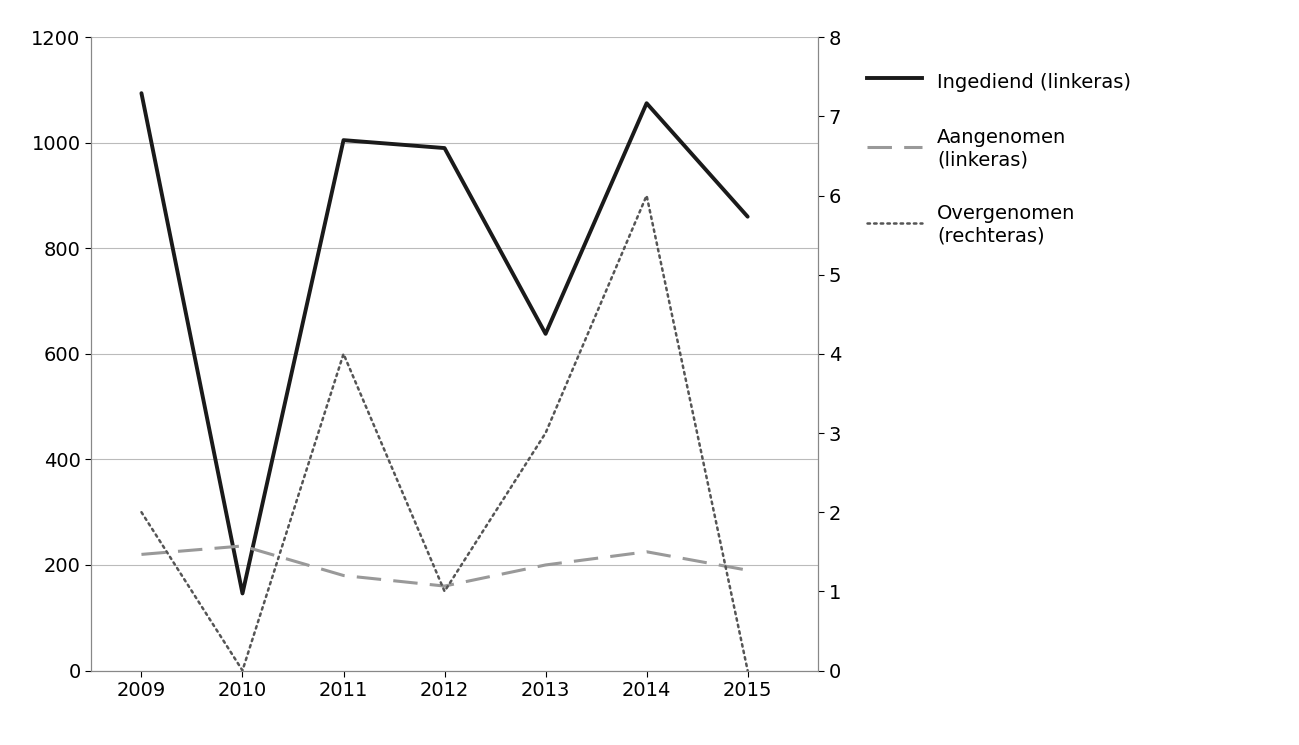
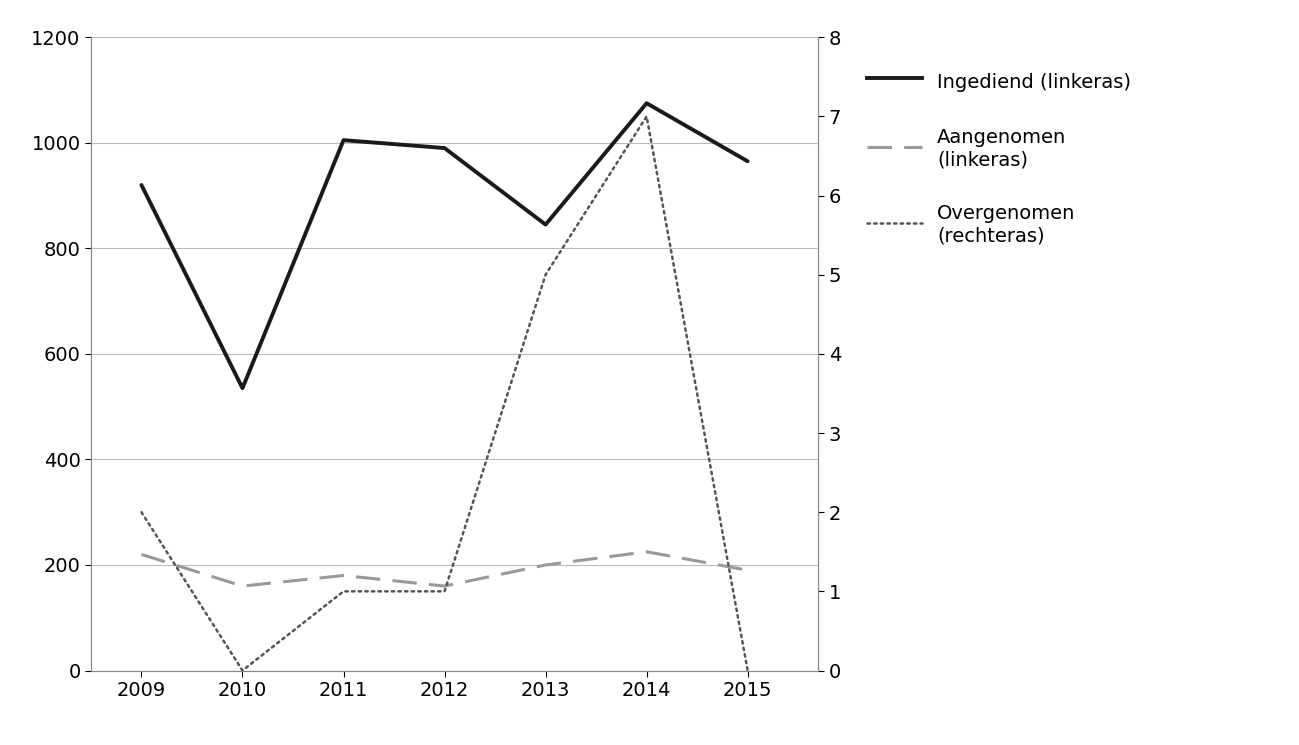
Ingediend (linkeras)/2009: 1094 -> 920
Ingediend (linkeras)/2010: 146 -> 535
Aangenomen (linkeras)/2010: 236 -> 160
Overgenomen (rechteras)/2011: 4 -> 1
Ingediend (linkeras)/2013: 638 -> 845
Overgenomen (rechteras)/2013: 3 -> 5
Overgenomen (rechteras)/2014: 6 -> 7
Ingediend (linkeras)/2015: 860 -> 965
